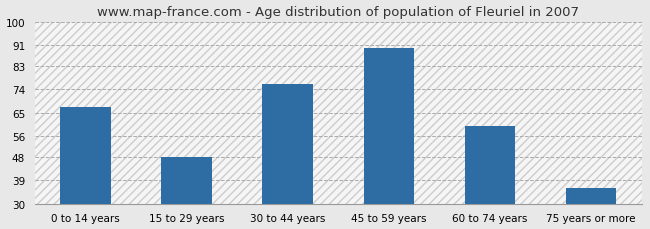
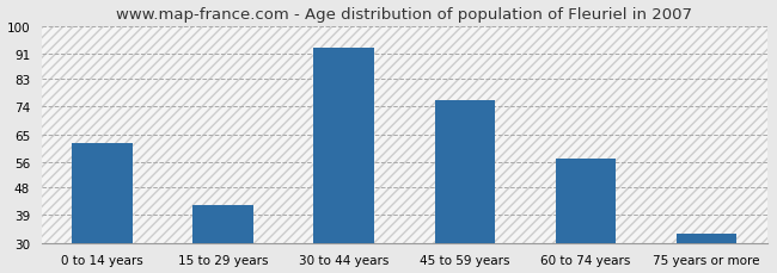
0 to 14 years: 67 -> 62
15 to 29 years: 48 -> 42
30 to 44 years: 76 -> 93
45 to 59 years: 90 -> 76
60 to 74 years: 60 -> 57
75 years or more: 36 -> 33
